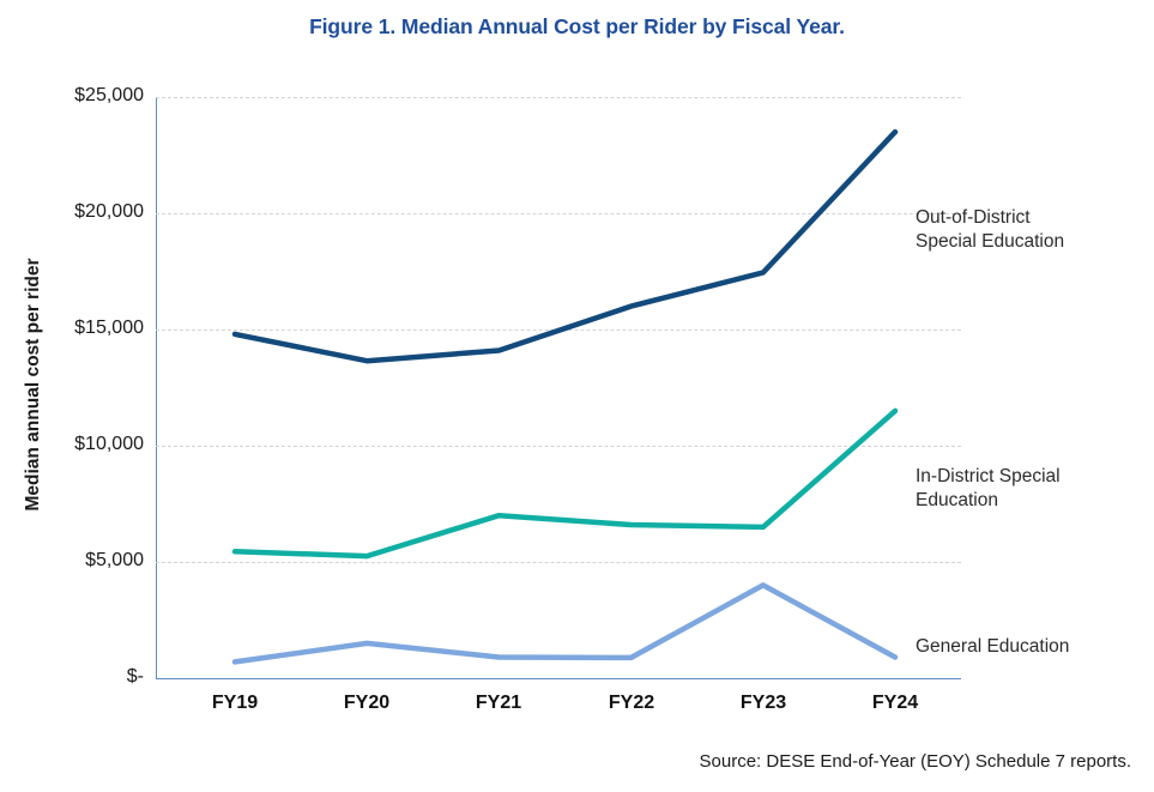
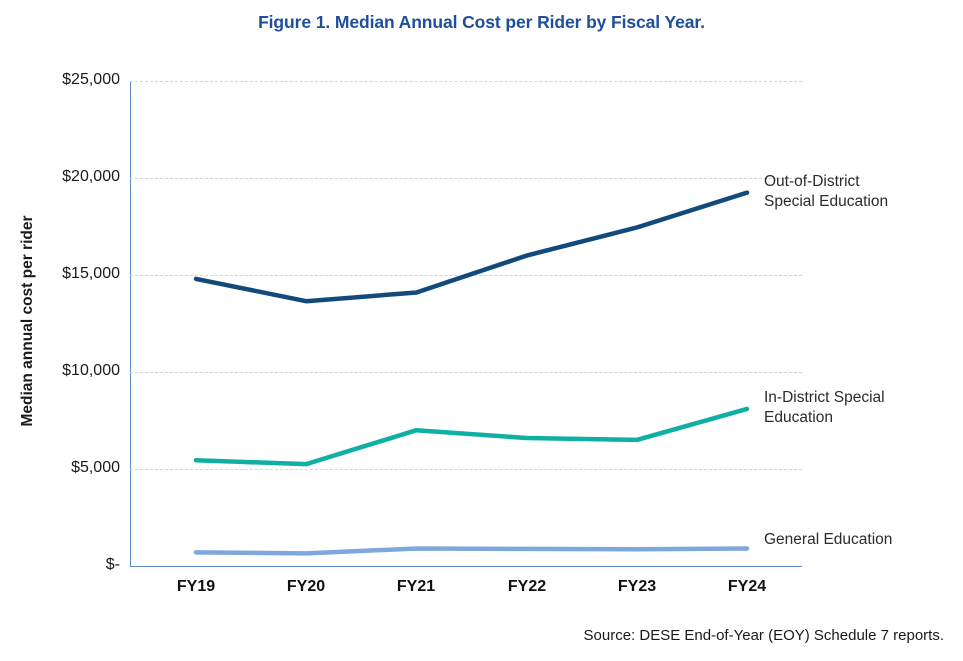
General Education/FY20: $1500 -> $600
General Education/FY23: $4000 -> $900
Out-of-District Special Education/FY24: $23500 -> $19200
In-District Special Education/FY24: $11500 -> $8100
